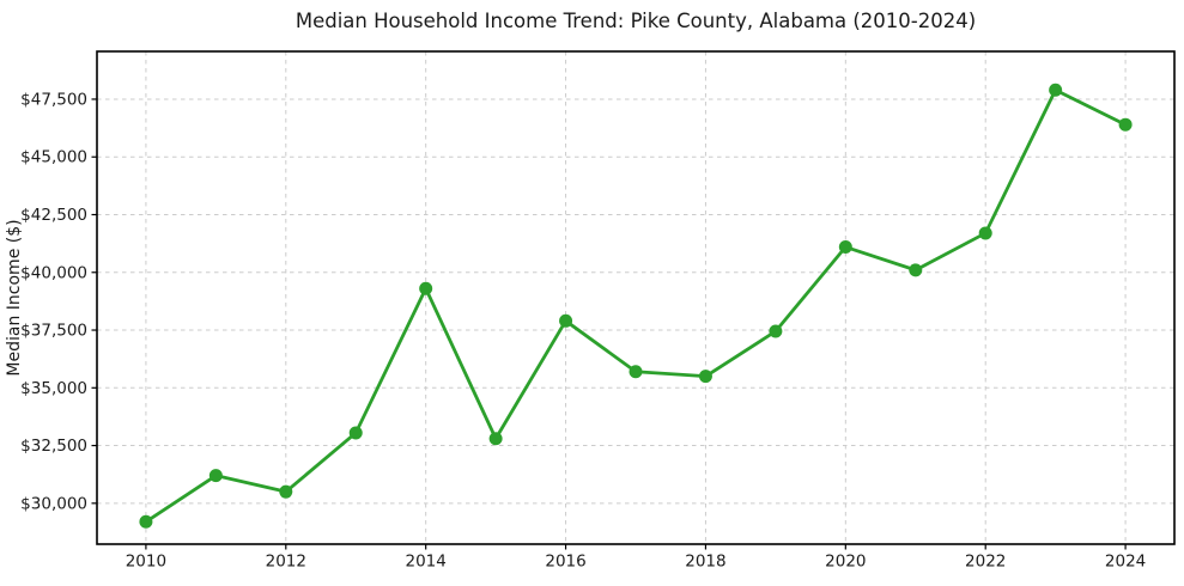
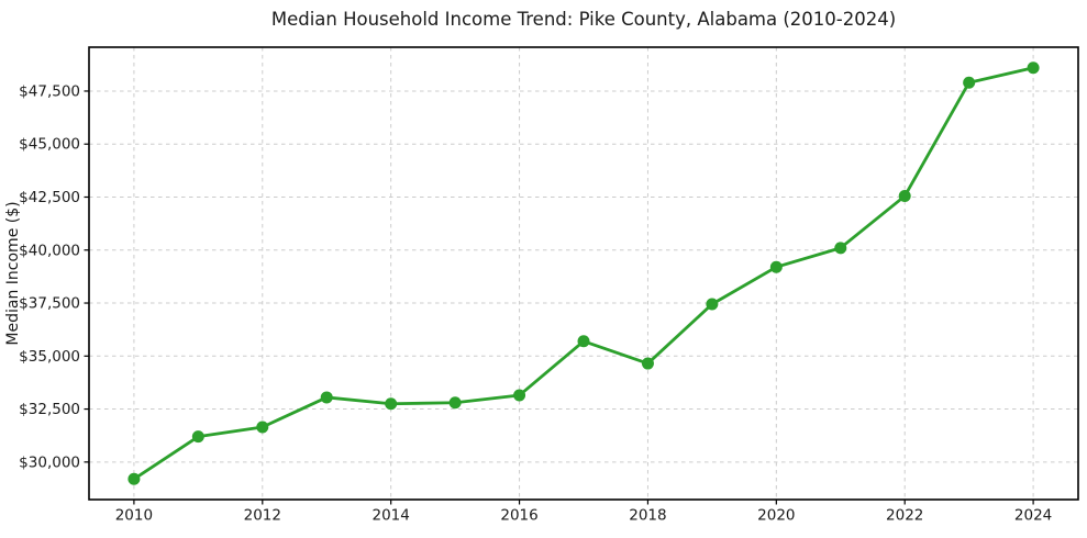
2012: $30500 -> $31600
2014: $39300 -> $32800
2016: $37900 -> $33200
2018: $35500 -> $34600
2020: $41100 -> $39200
2022: $41700 -> $42600
2024: $46400 -> $48600
